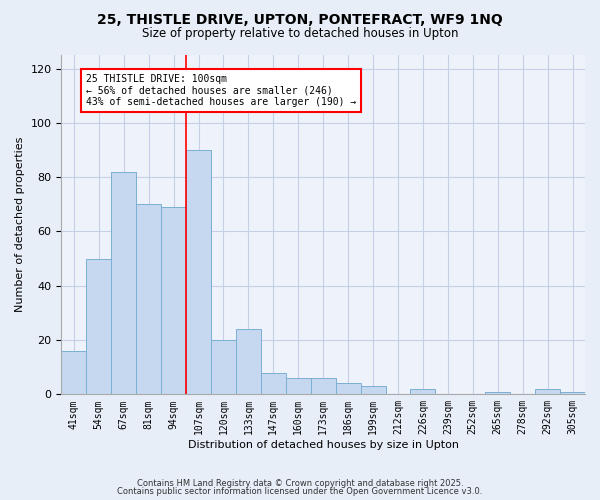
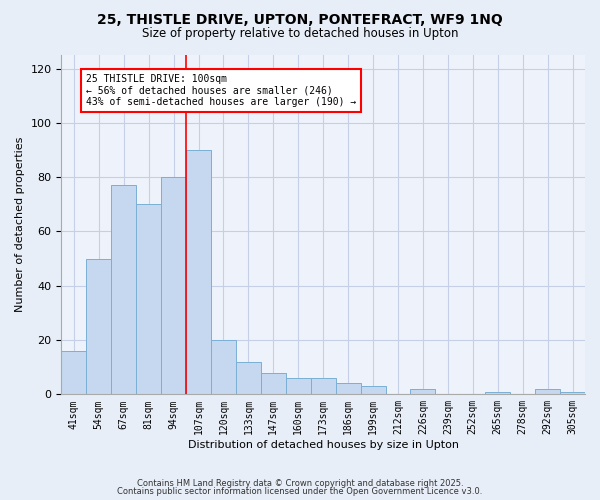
67sqm: 82 -> 77
94sqm: 69 -> 80
133sqm: 24 -> 12
